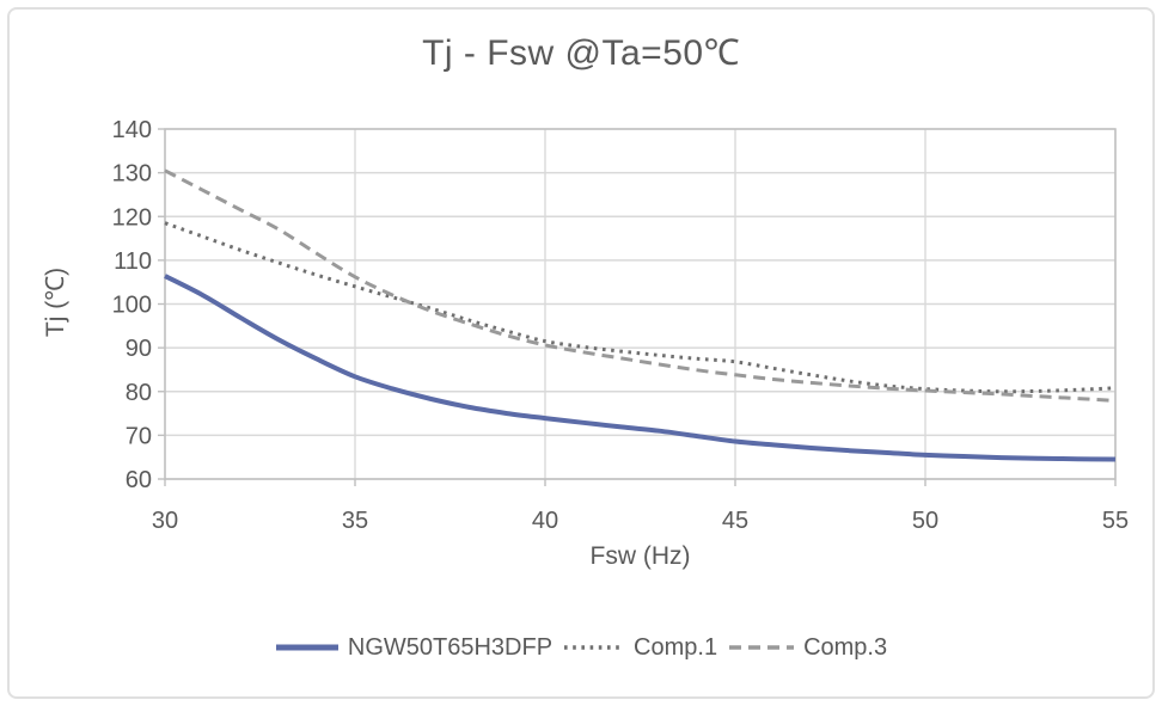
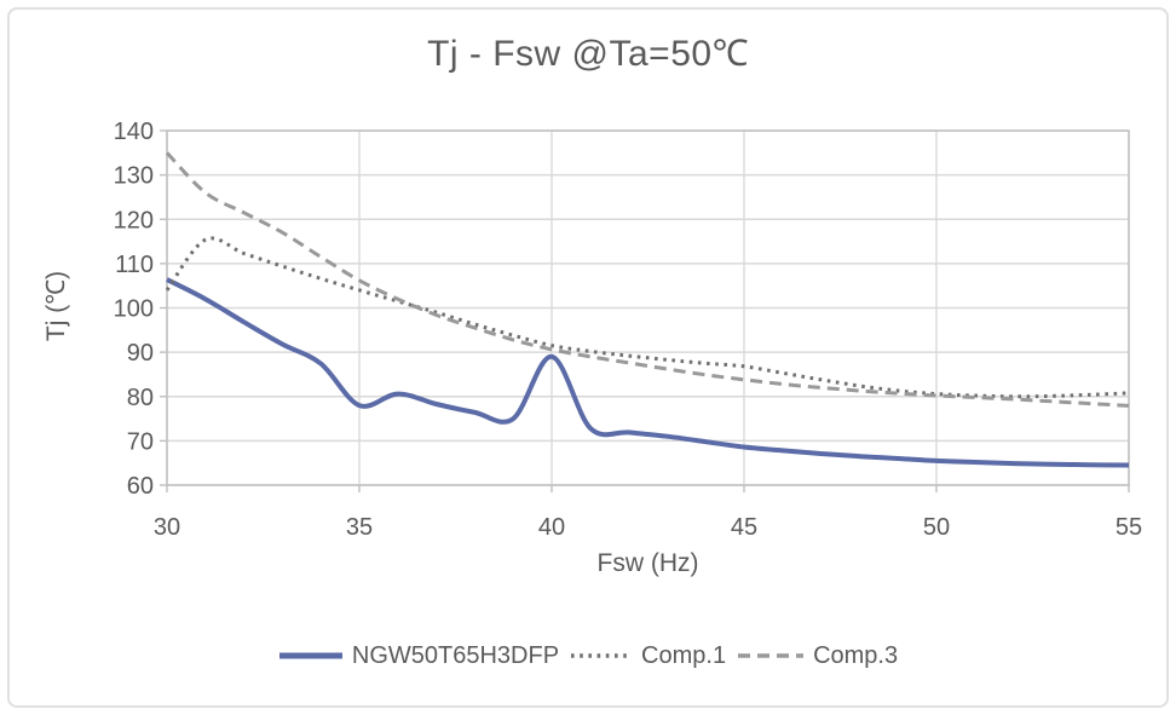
Comp.1/30: 118 -> 104
Comp.3/30: 130 -> 135
NGW50T65H3DFP/35: 83 -> 78
NGW50T65H3DFP/40: 74 -> 89
